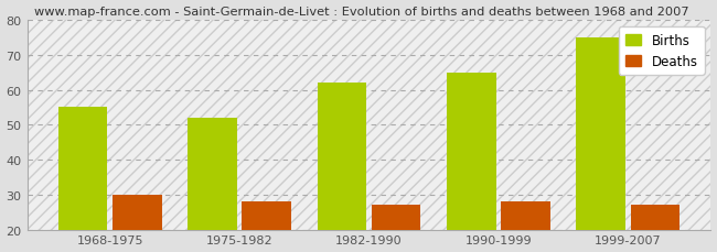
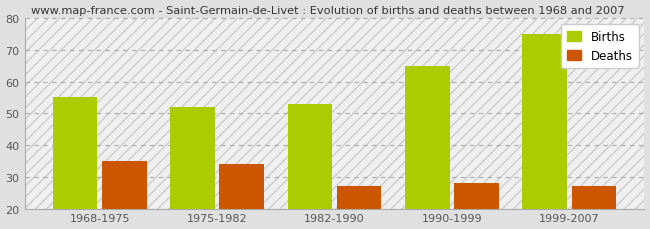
Deaths/1968-1975: 30 -> 35
Deaths/1975-1982: 28 -> 34
Births/1982-1990: 62 -> 53
